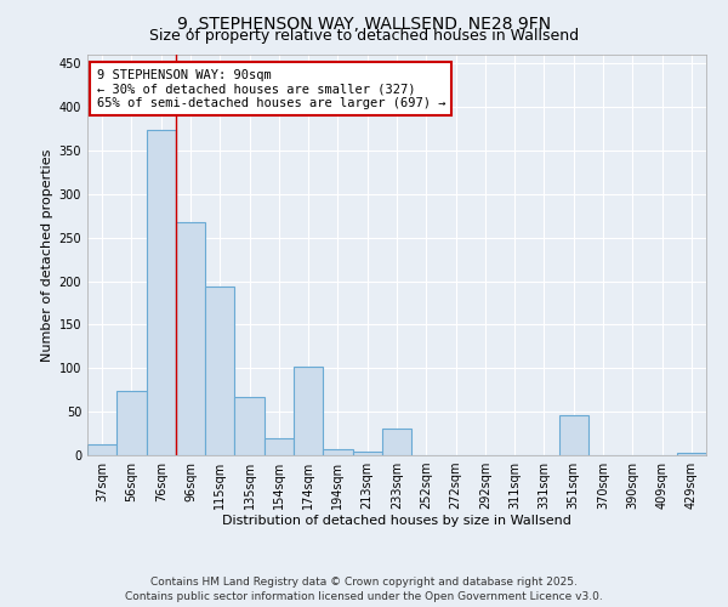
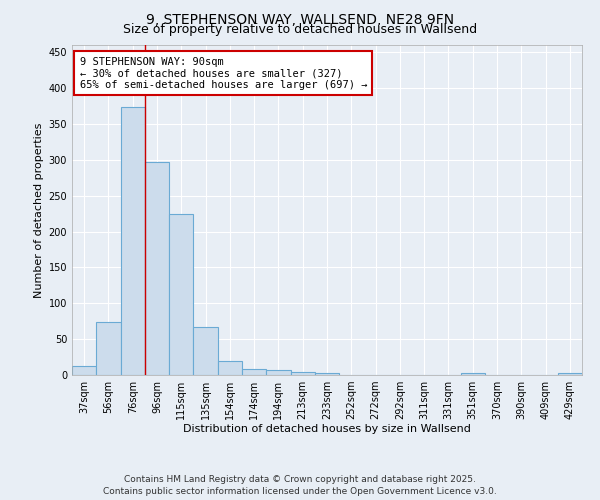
96sqm: 268 -> 297
115sqm: 194 -> 225
174sqm: 102 -> 8
233sqm: 30 -> 3
351sqm: 46 -> 3
